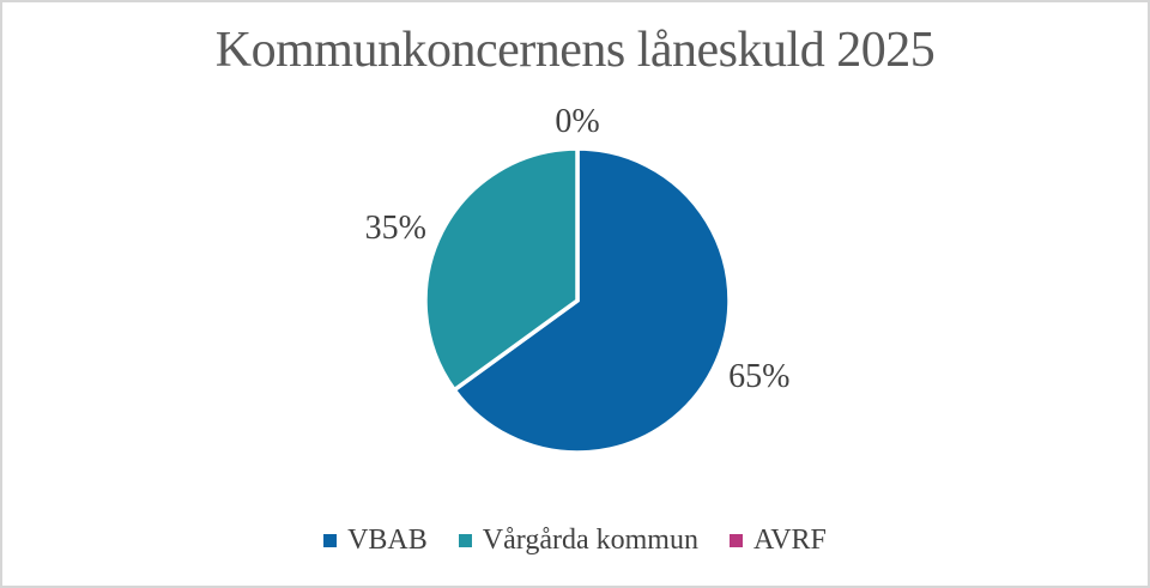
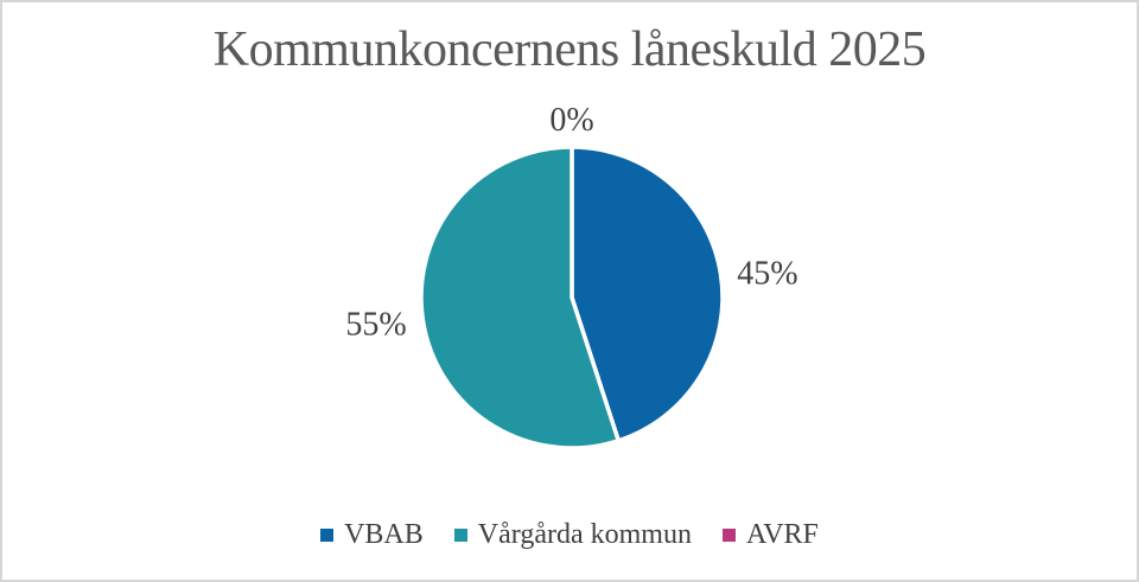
VBAB: 65% -> 45%
Vårgårda kommun: 35% -> 55%
